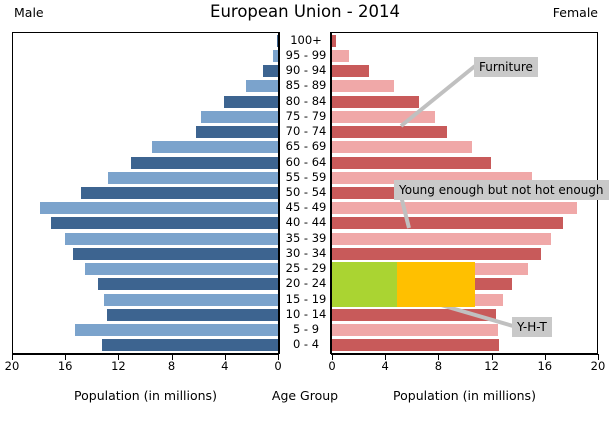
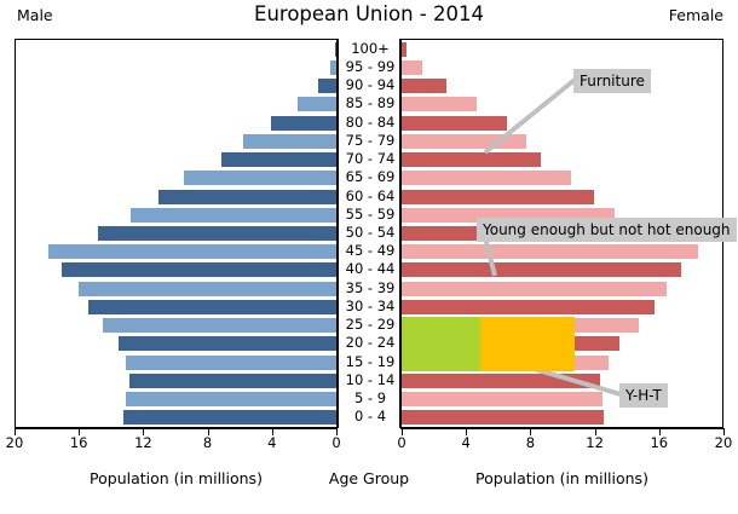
Male/70 - 74: 6.2 -> 7.2
Female/55 - 59: 15.1 -> 13.3
Male/5 - 9: 15.3 -> 13.1
